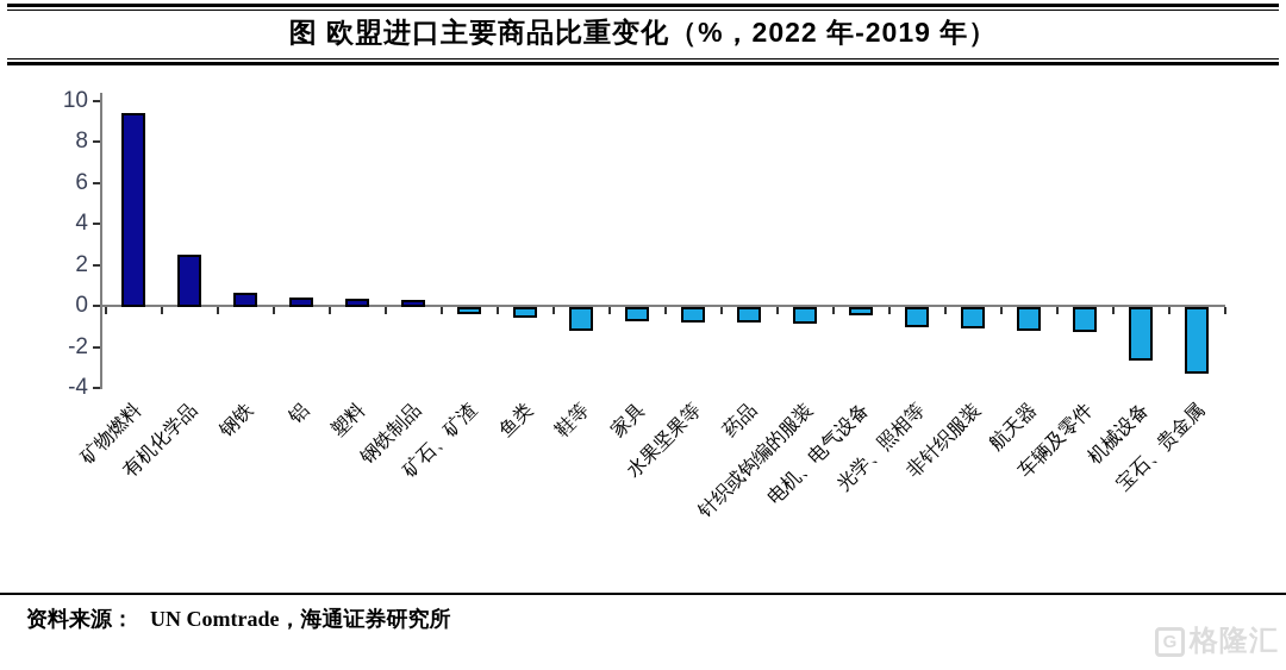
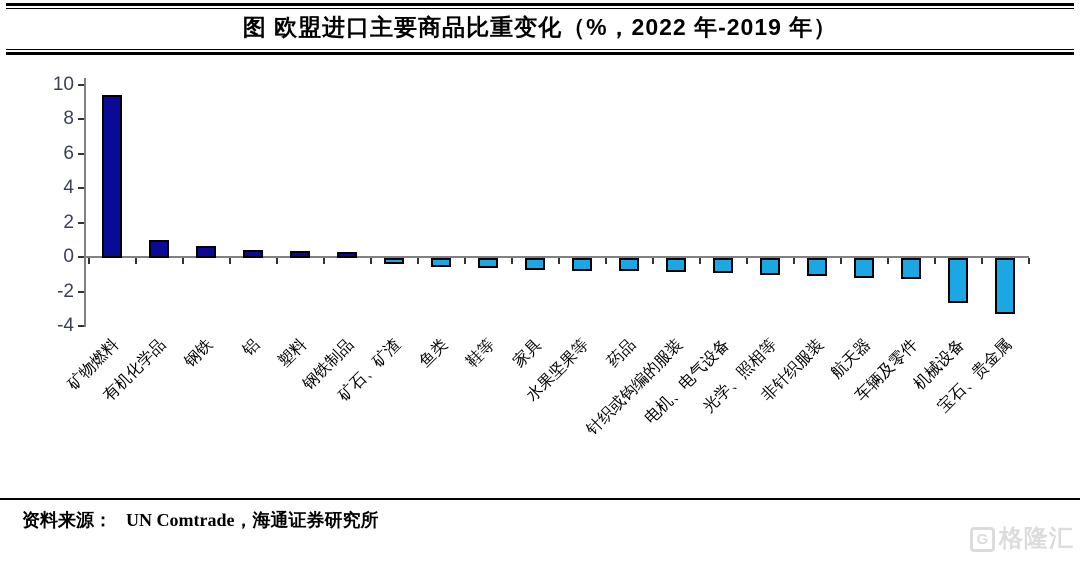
有机化学品: 2.3 -> 0.8
鞋等: -0.9 -> -0.3
电机、电气设备: -0.2 -> -0.7
